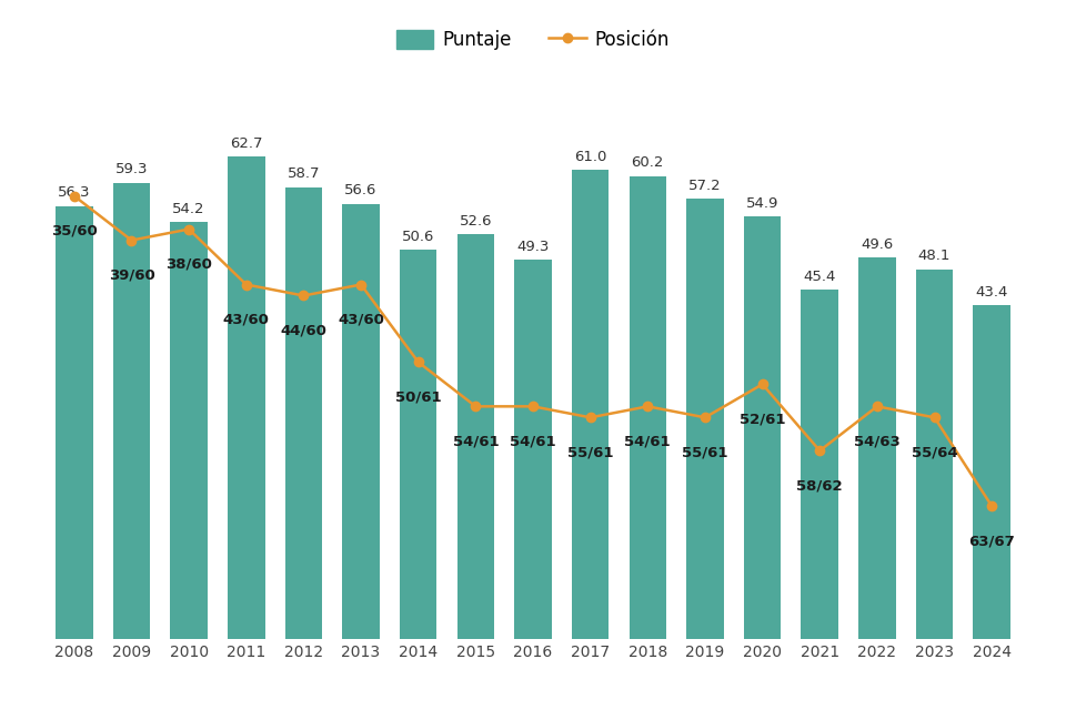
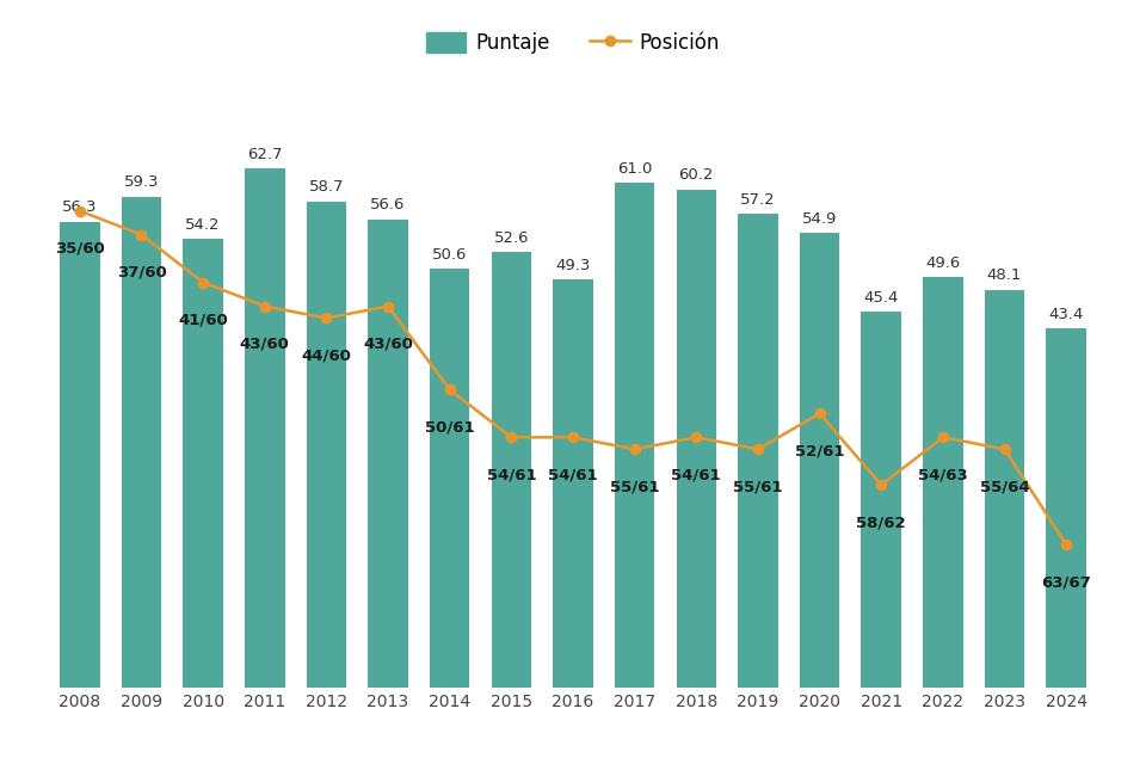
Posición/2009: 39 -> 37
Posición/2010: 38 -> 41
